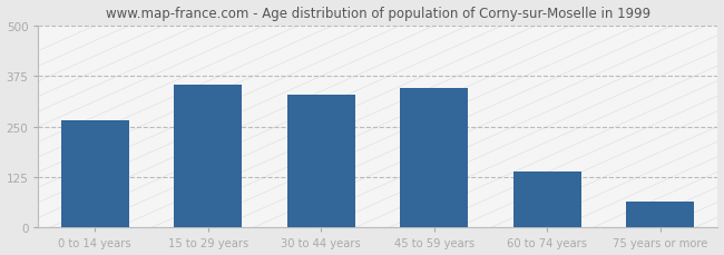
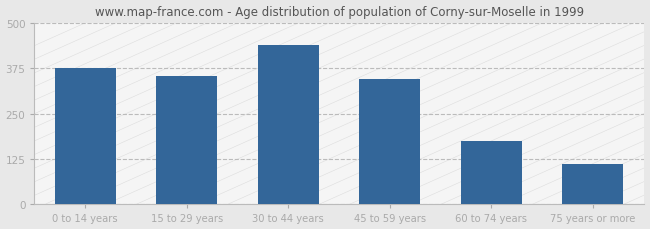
0 to 14 years: 265 -> 375
30 to 44 years: 330 -> 440
60 to 74 years: 140 -> 175
75 years or more: 65 -> 110
